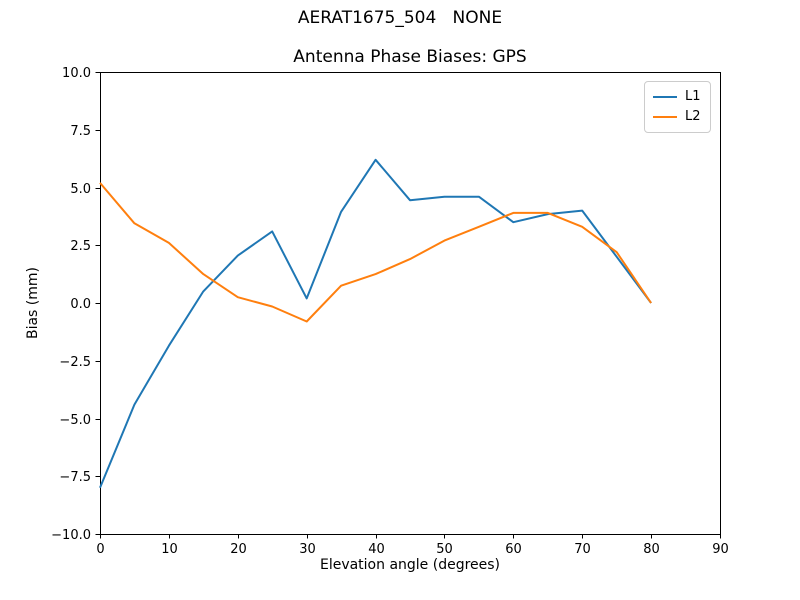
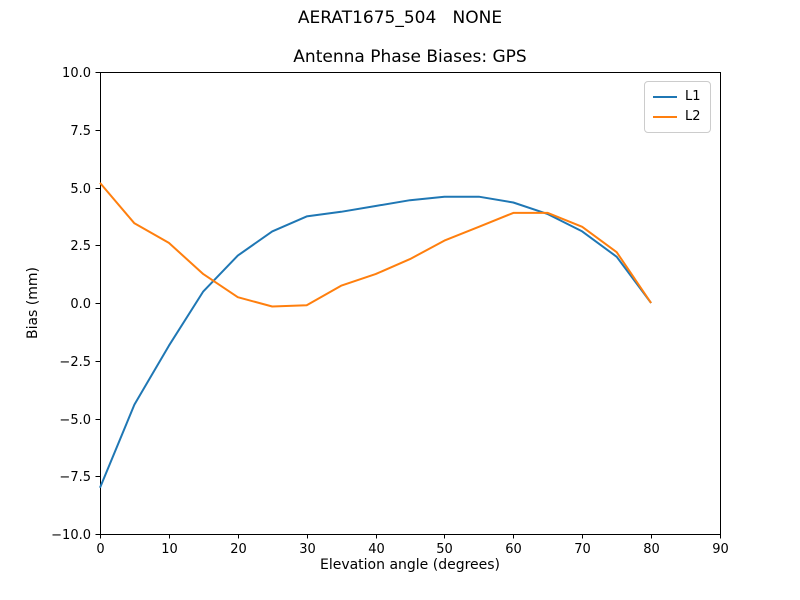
L1/30: 0.2 -> 3.8
L2/30: -0.8 -> -0.1
L1/40: 6.2 -> 4.2
L1/60: 3.5 -> 4.3
L1/70: 4.0 -> 3.1
